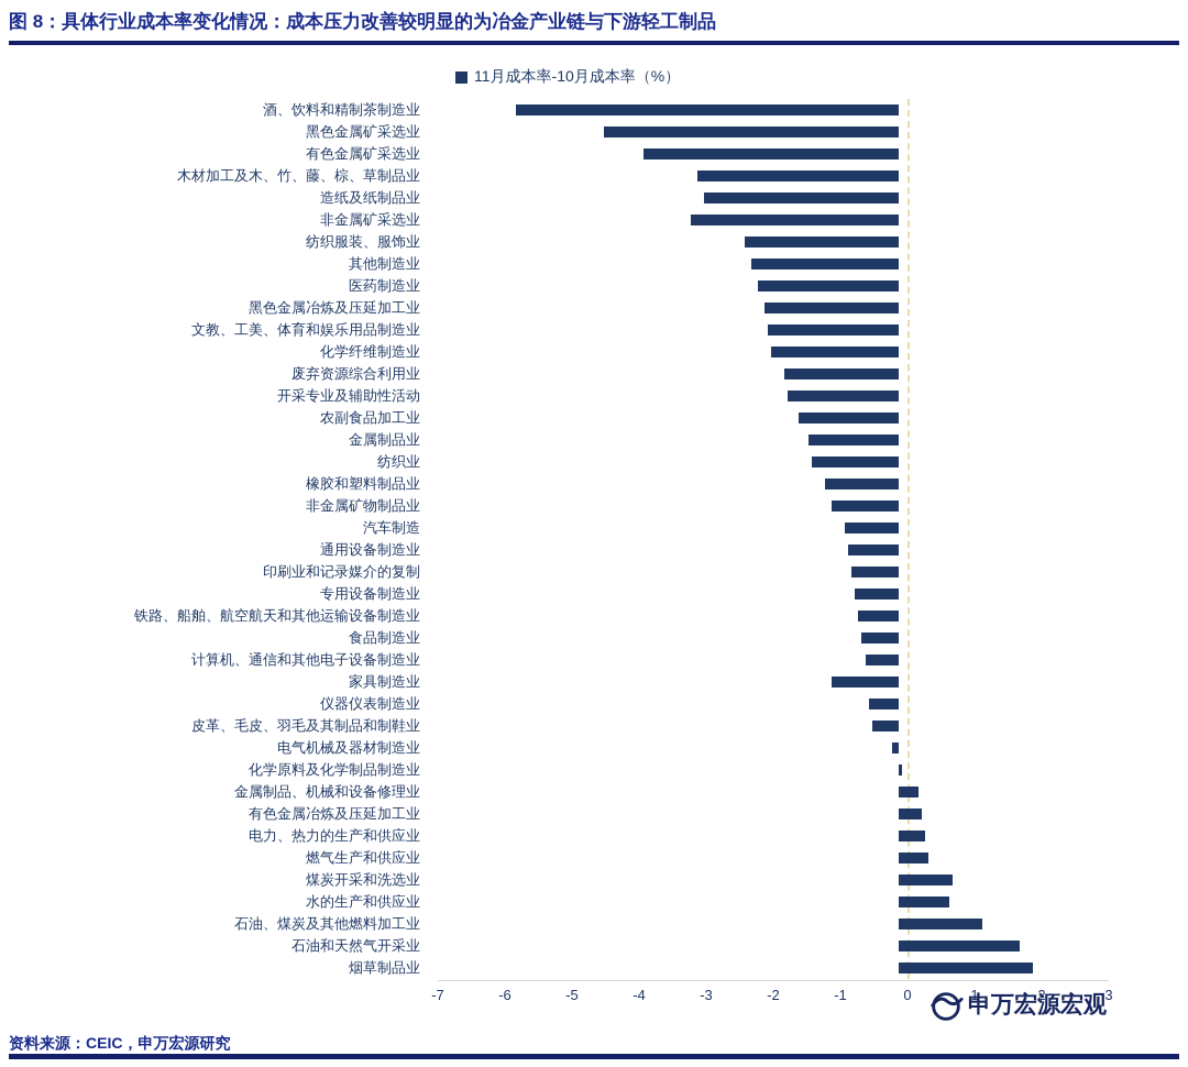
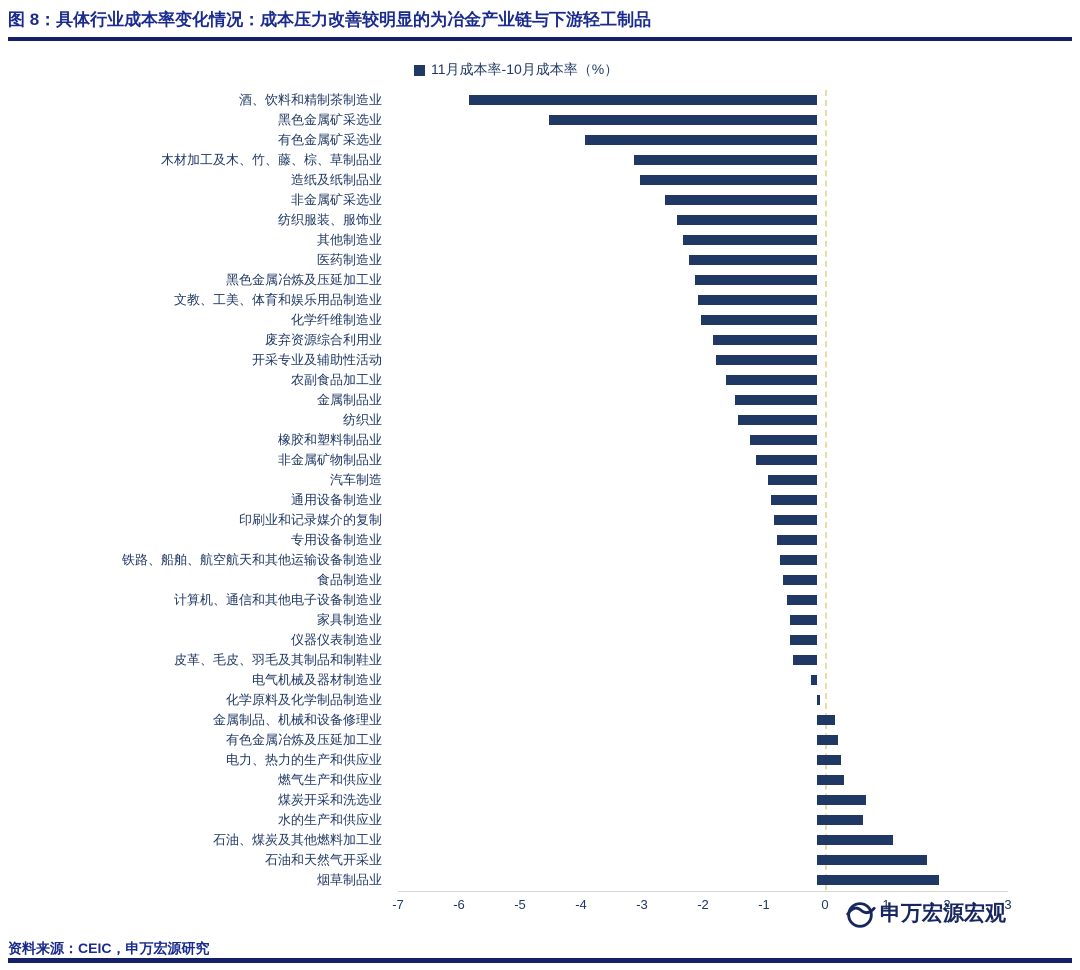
非金属矿采选业: -3.1 -> -2.5
家具制造业: -1.0 -> -0.5
